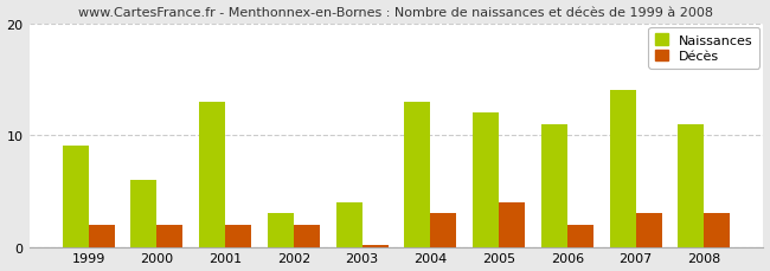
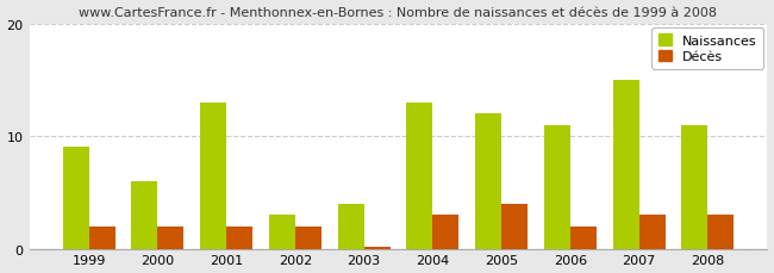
Naissances/2007: 14 -> 15
